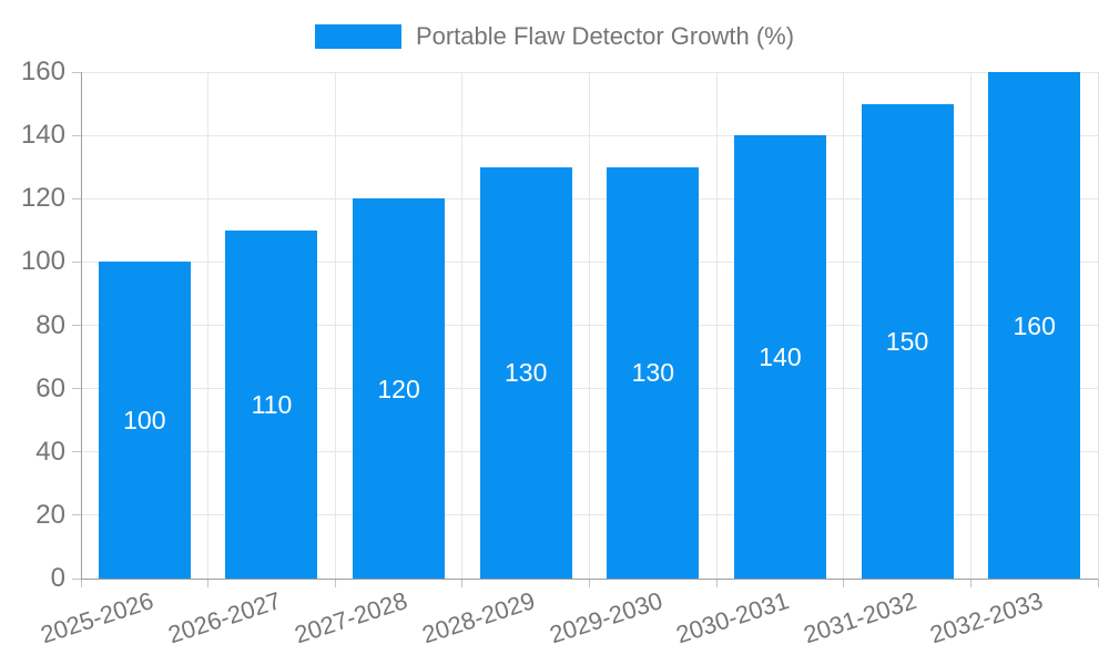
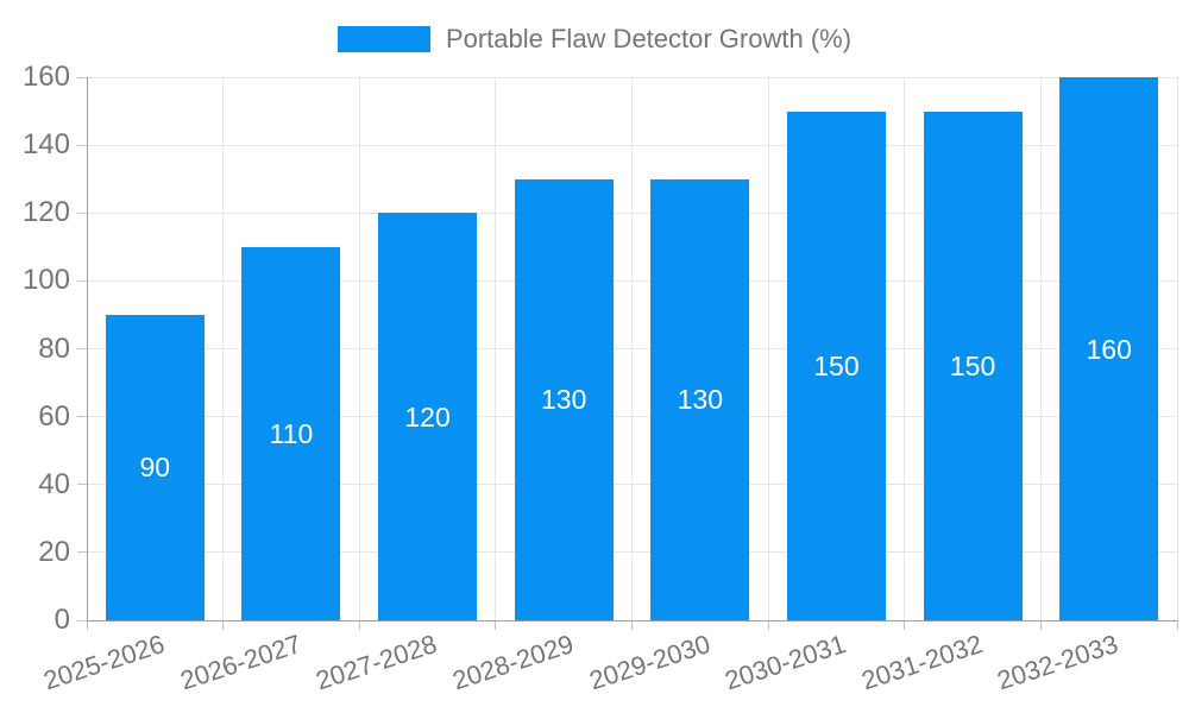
2025-2026: 100 -> 90
2030-2031: 140 -> 150
